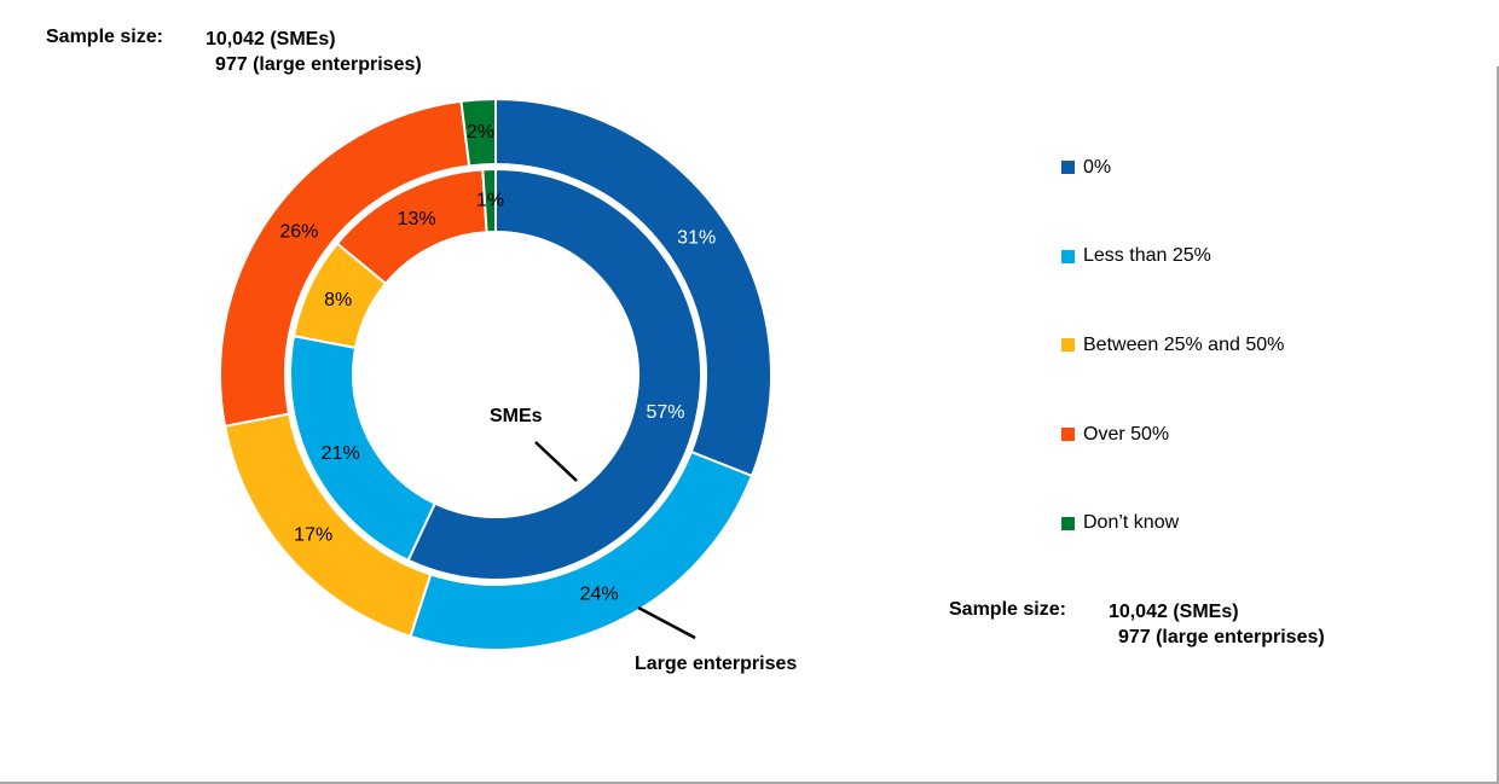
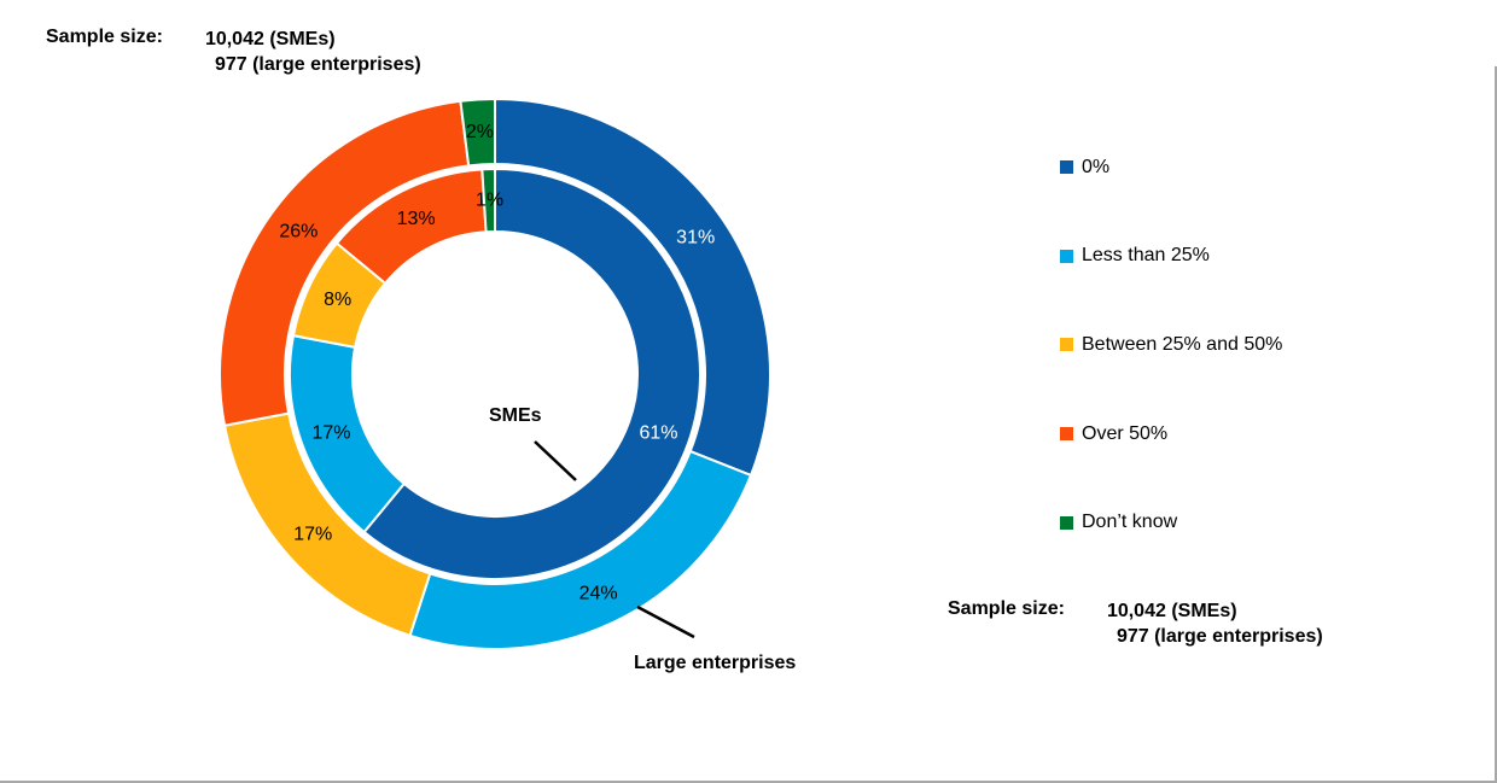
SMEs/0%: 57% -> 61%
SMEs/Less than 25%: 21% -> 17%
